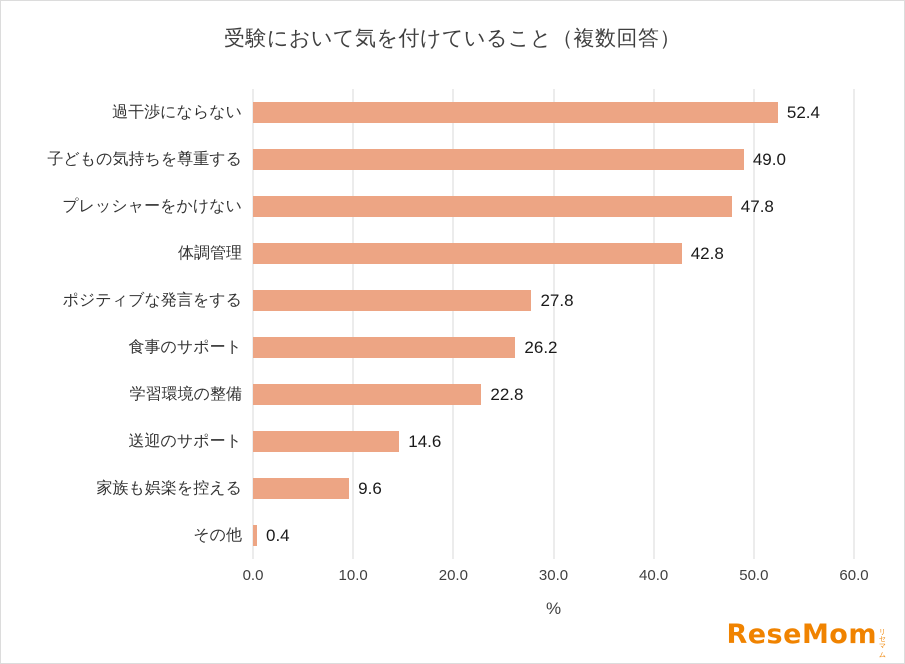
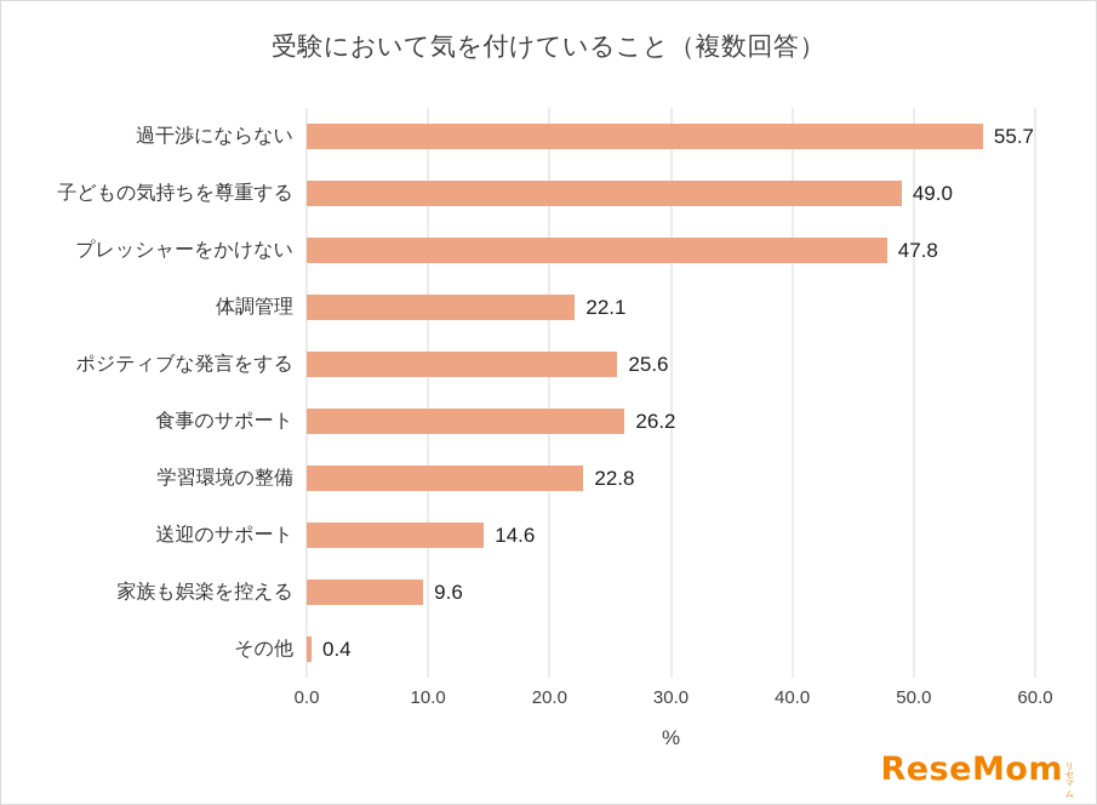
過干渉にならない: 52.4 -> 55.7
体調管理: 42.8 -> 22.1
ポジティブな発言をする: 27.8 -> 25.6
